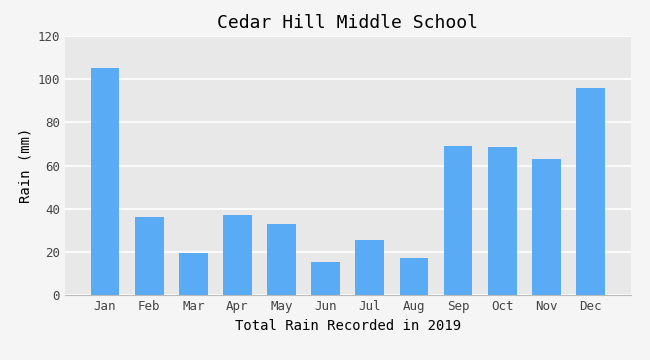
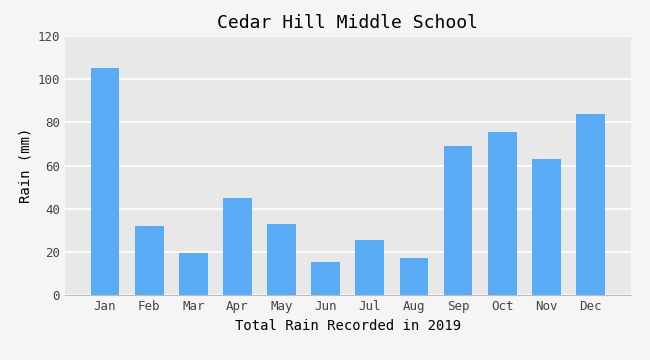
Feb: 36.0 -> 32.0
Apr: 37.0 -> 45.0
Oct: 68.5 -> 75.5
Dec: 96.0 -> 84.0
